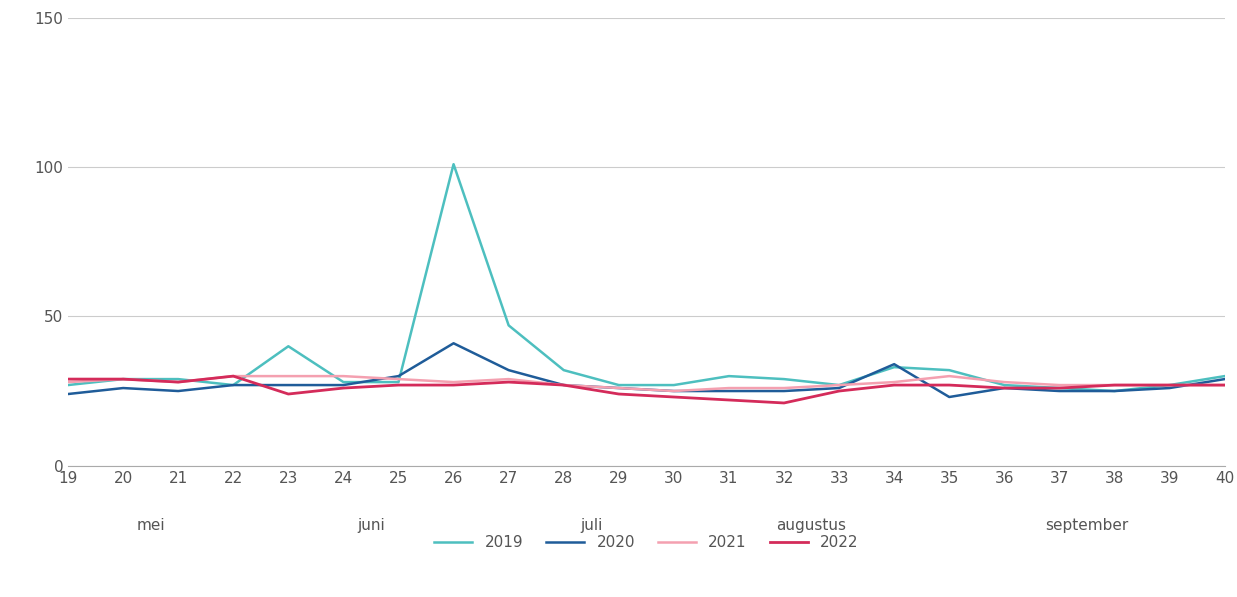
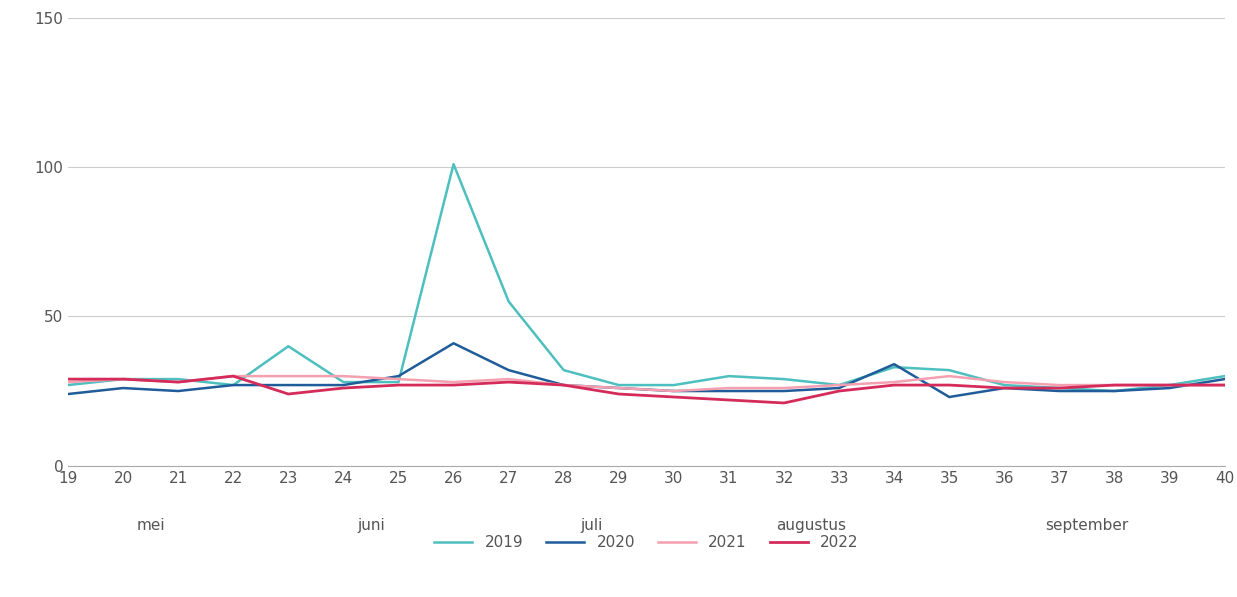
2019/27: 47 -> 55
